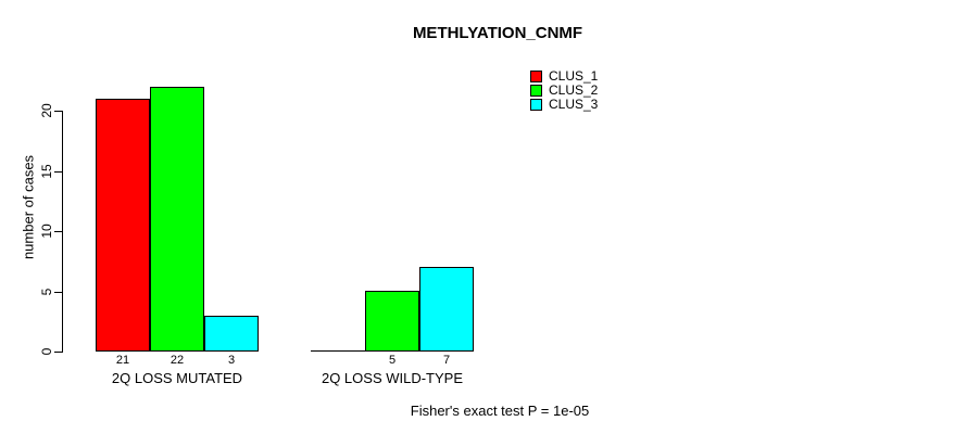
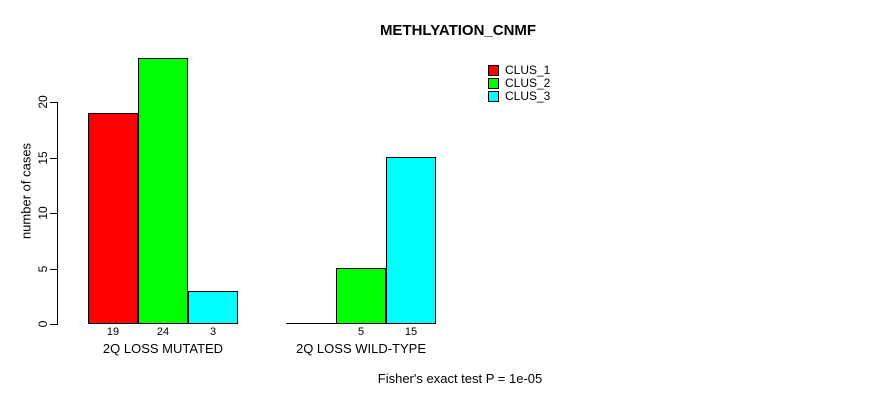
CLUS_1/2Q LOSS MUTATED: 21 -> 19
CLUS_2/2Q LOSS MUTATED: 22 -> 24
CLUS_3/2Q LOSS WILD-TYPE: 7 -> 15
